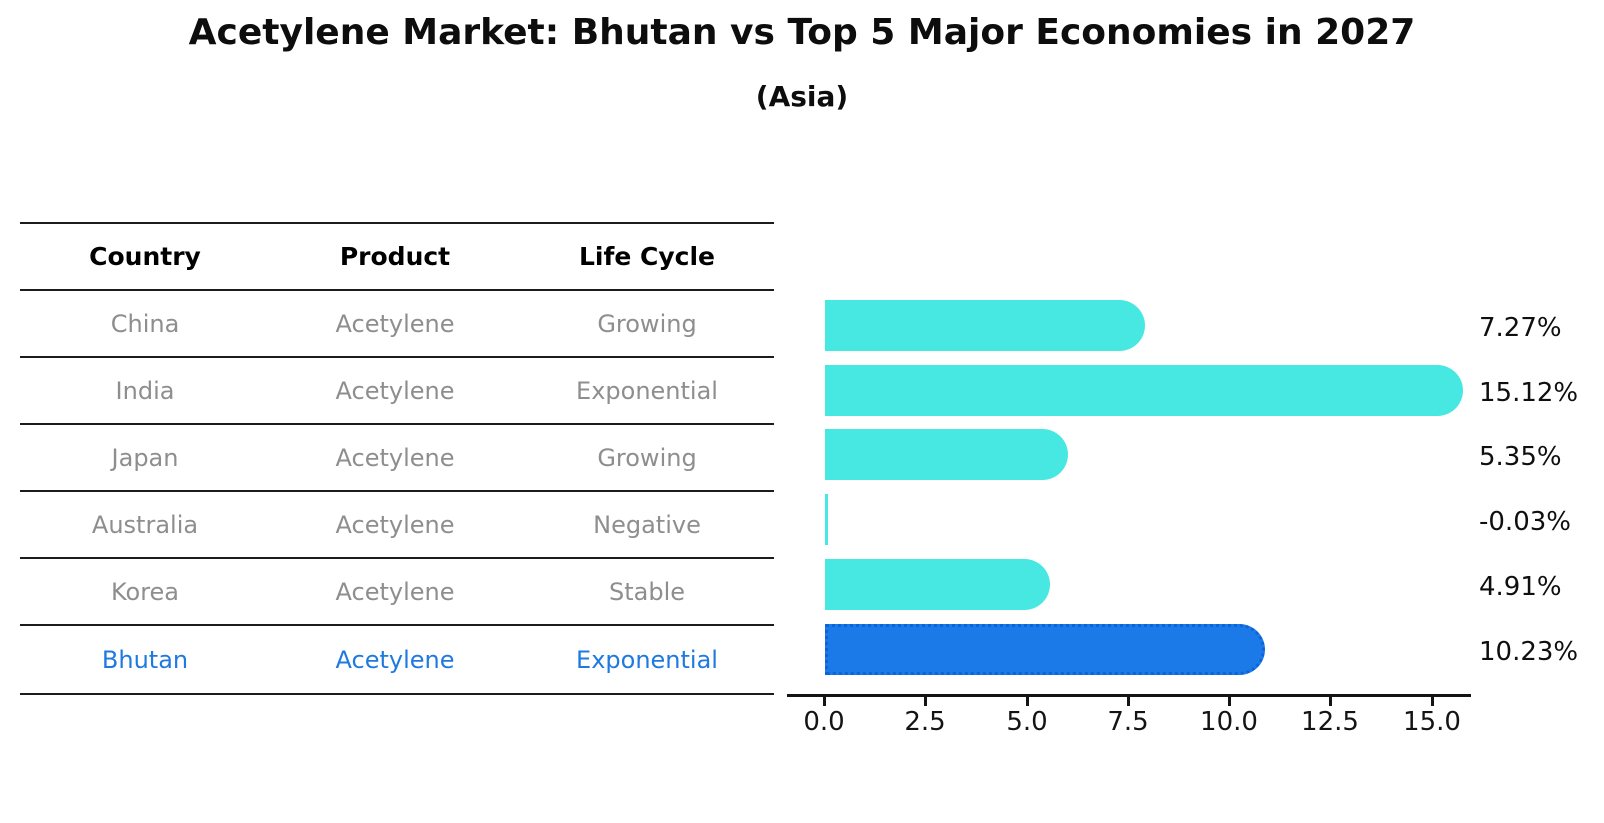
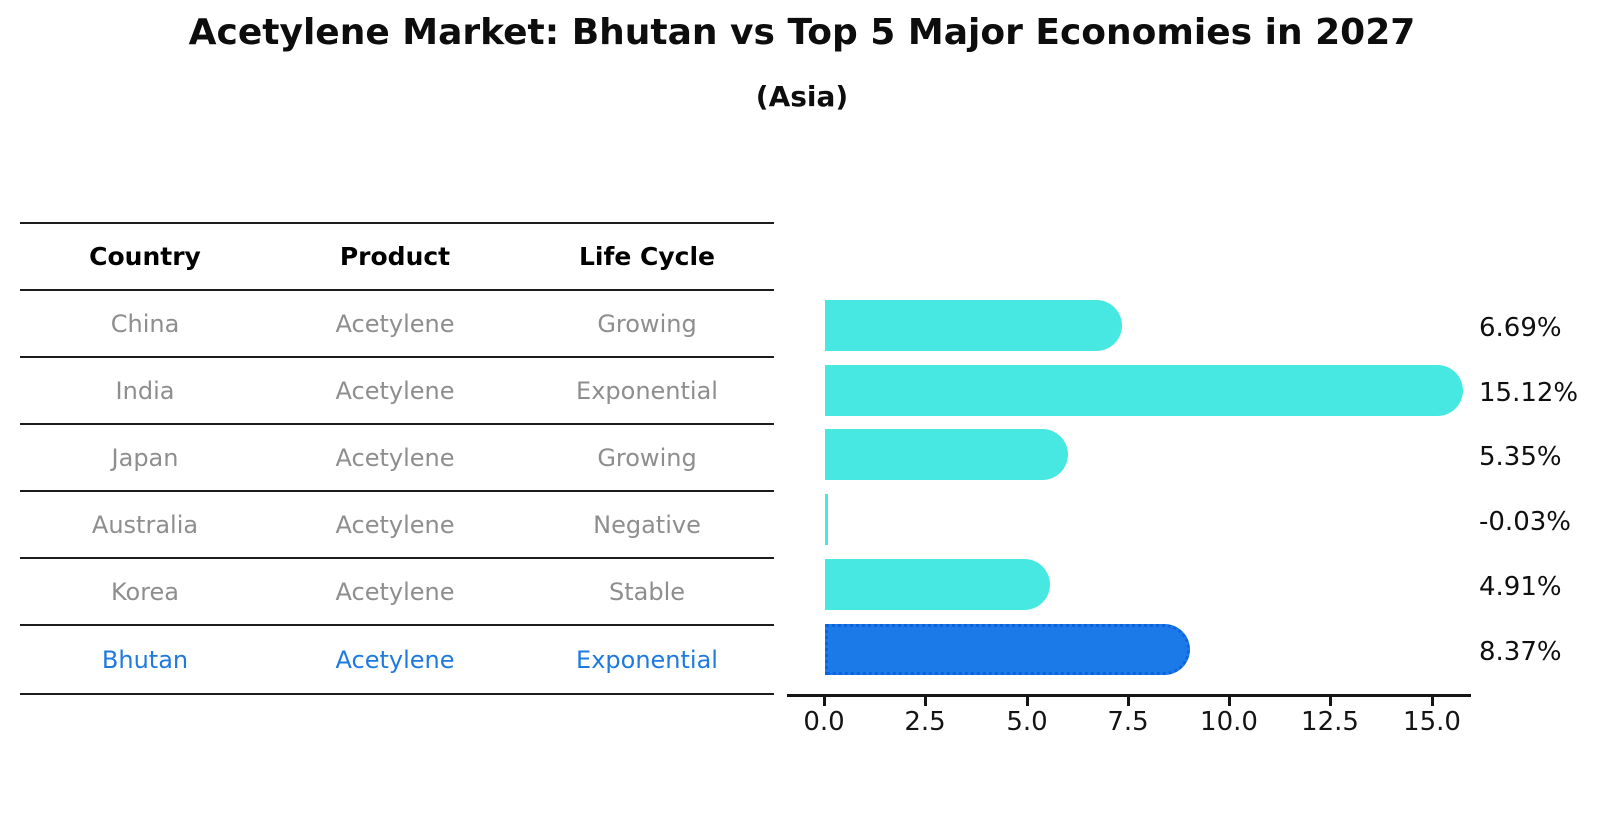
China: 7.27% -> 6.69%
Bhutan: 10.23% -> 8.37%
